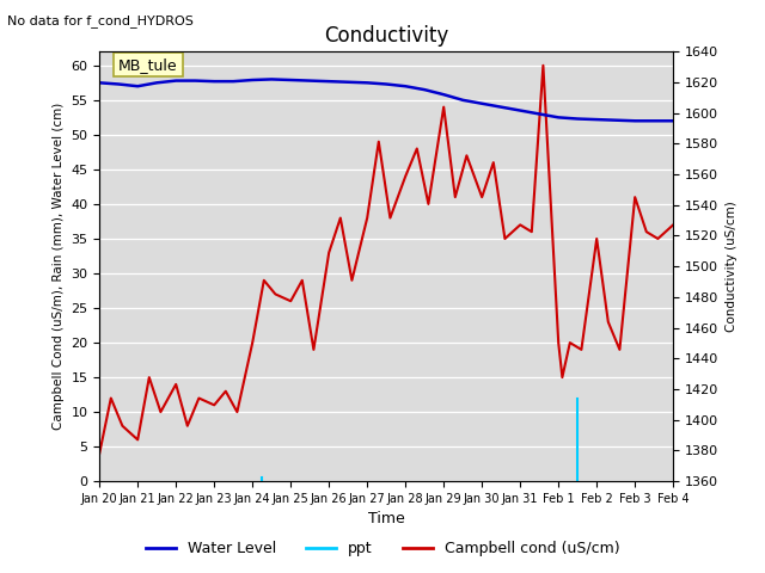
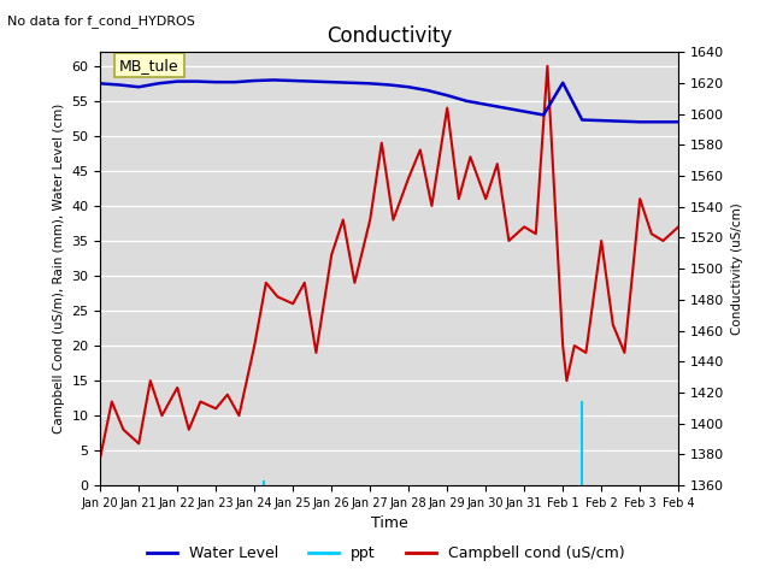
Water Level/Feb 1: 52.5 -> 57.6
